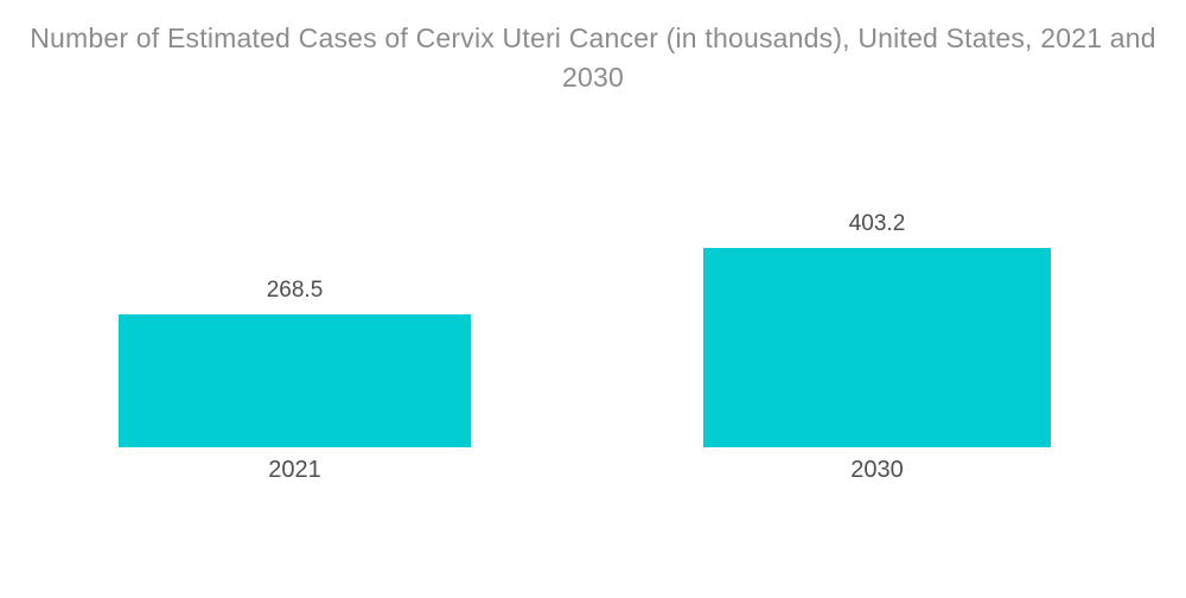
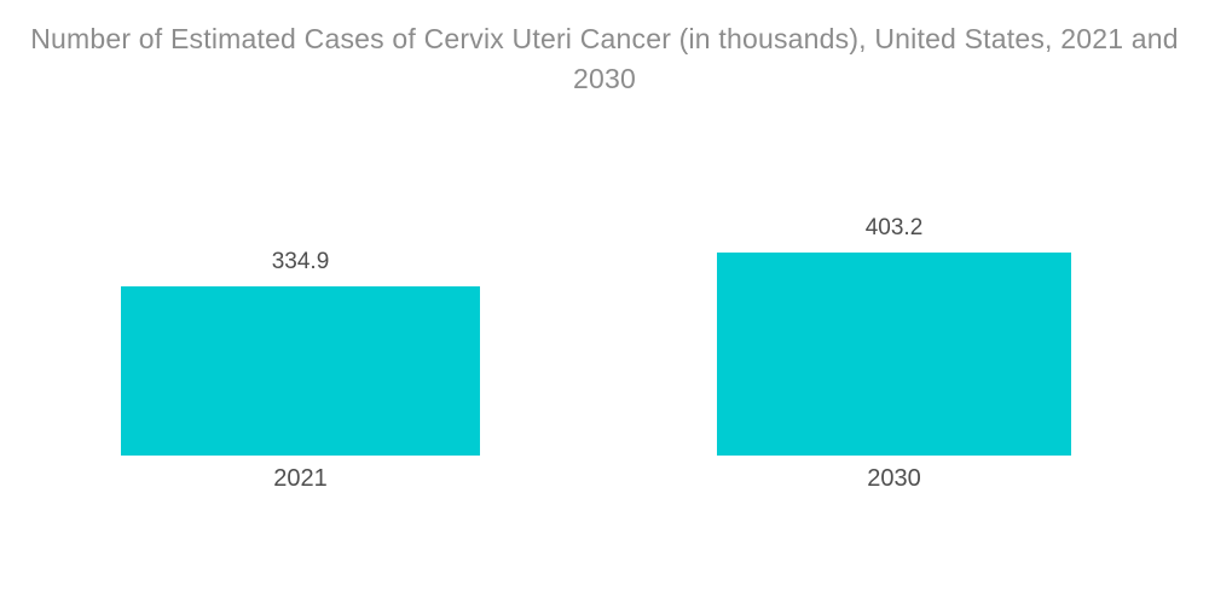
2021: 268.5 -> 334.9
